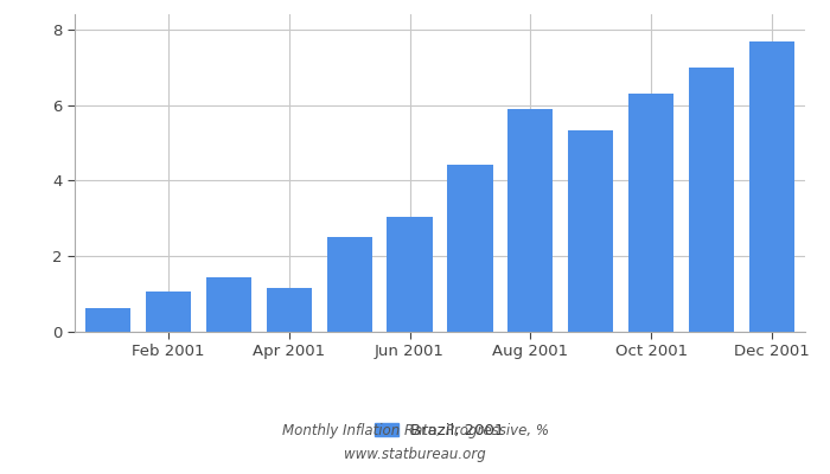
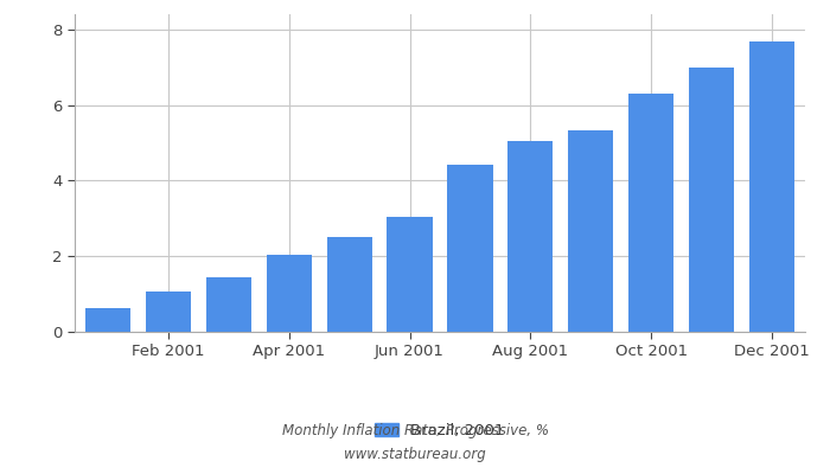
Apr 2001: 1.15 -> 2.04
Aug 2001: 5.90 -> 5.06
